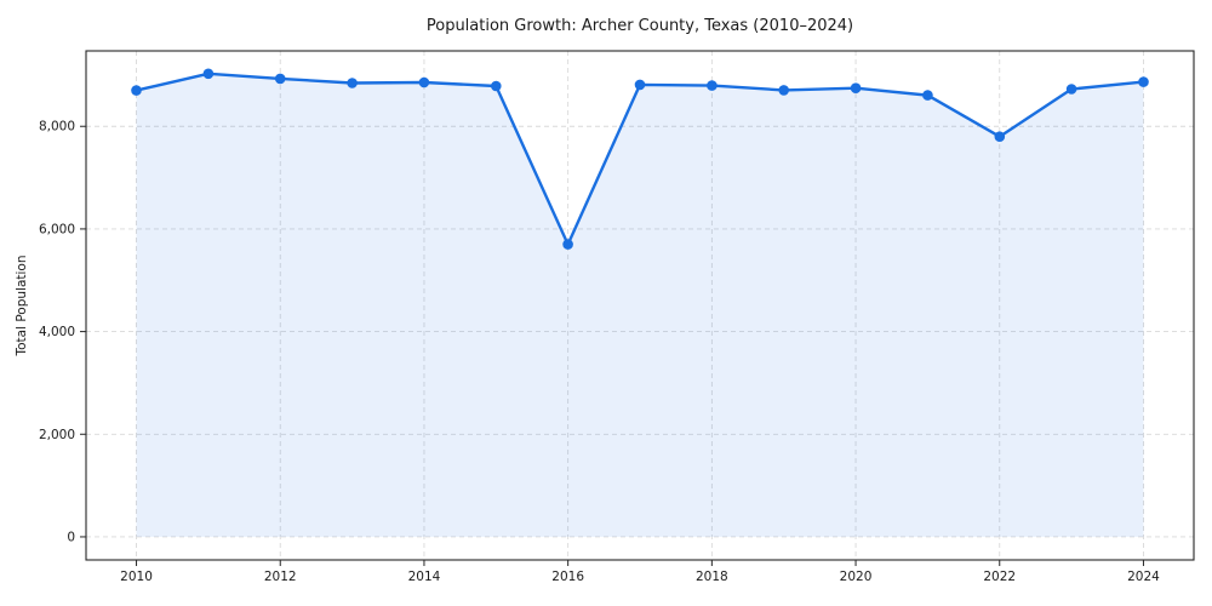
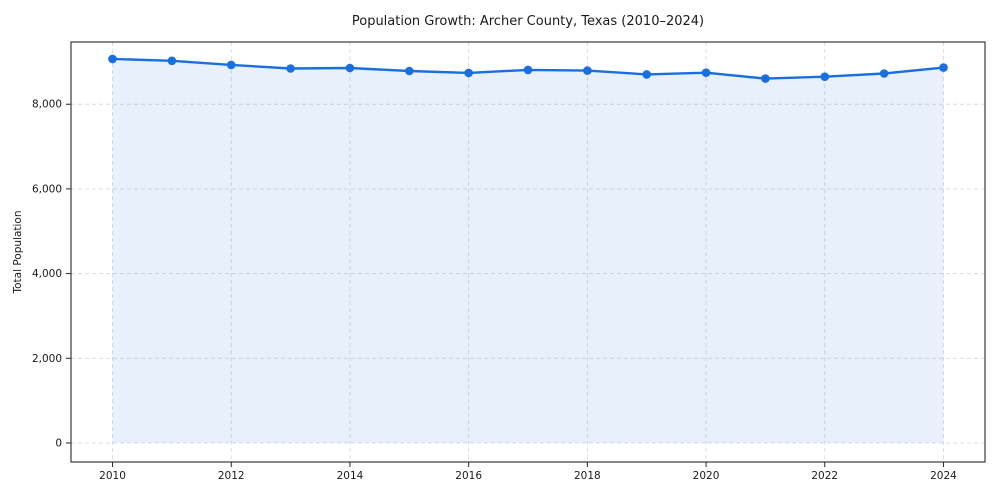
2010: 8700 -> 9100
2016: 5700 -> 8700
2022: 7800 -> 8600
